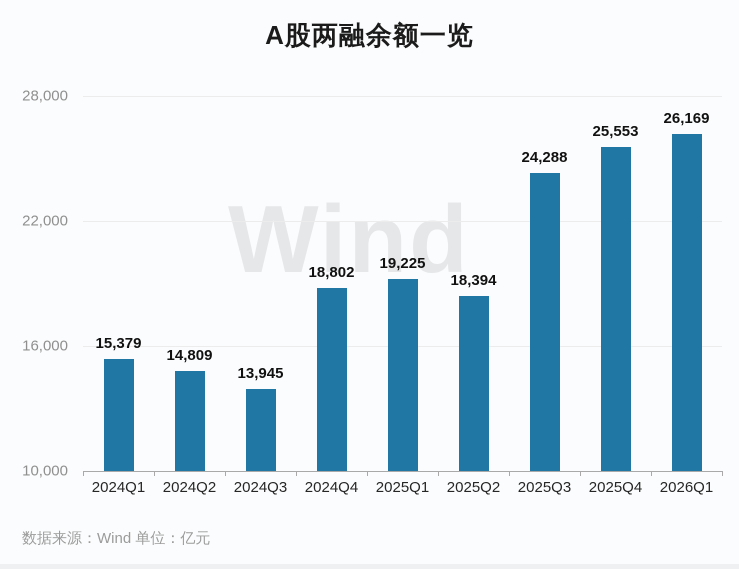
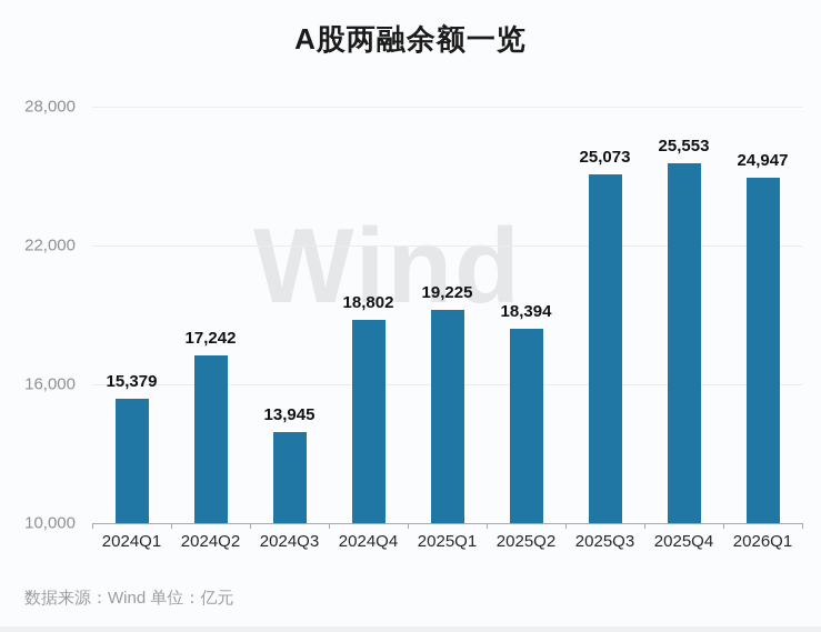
2024Q2: 14,809 -> 17,242
2025Q3: 24,288 -> 25,073
2026Q1: 26,169 -> 24,947
